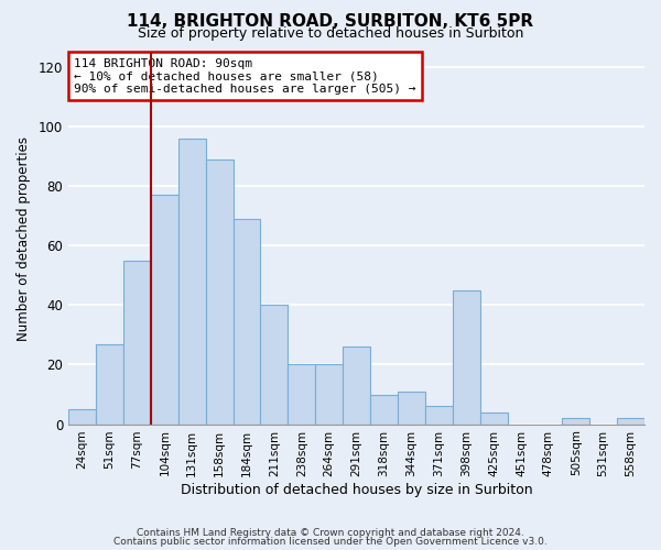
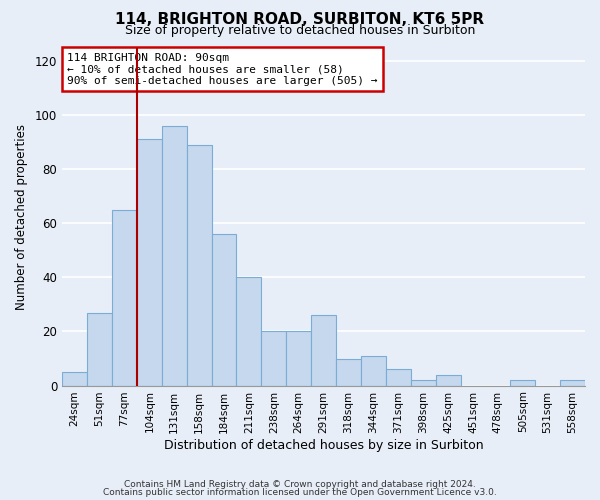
77sqm: 55 -> 65
104sqm: 77 -> 91
184sqm: 69 -> 56
398sqm: 45 -> 2
